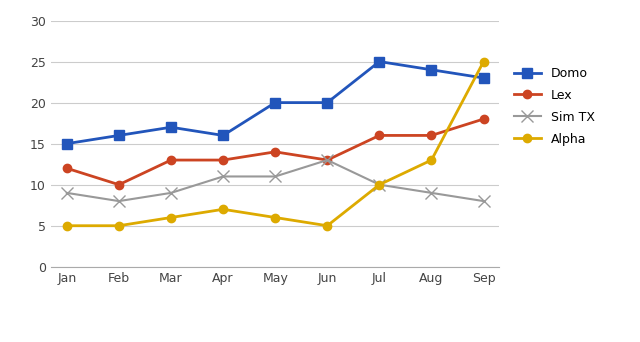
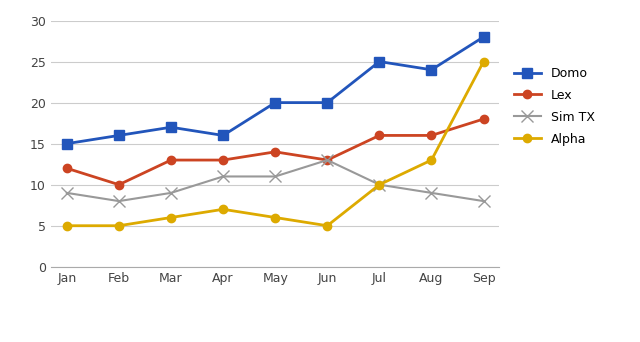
Domo/Sep: 23 -> 28
